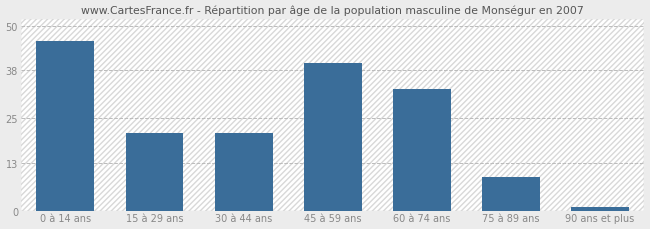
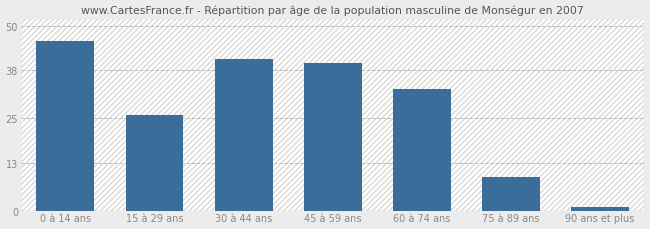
15 à 29 ans: 21 -> 26
30 à 44 ans: 21 -> 41
